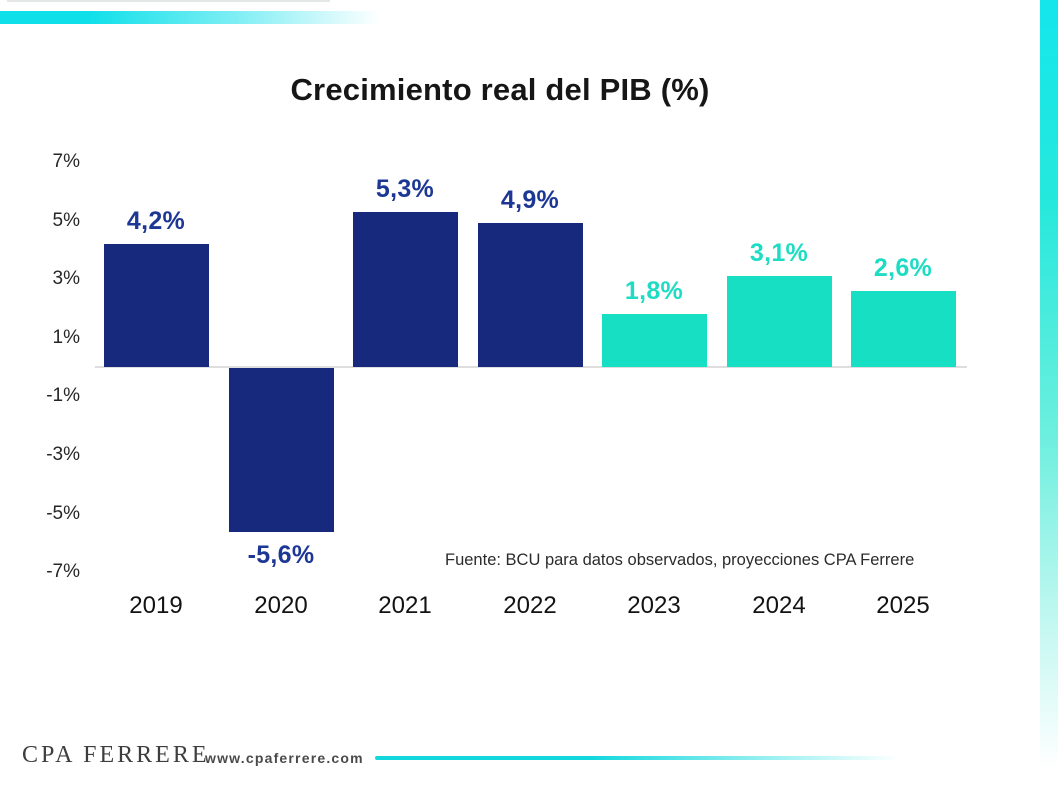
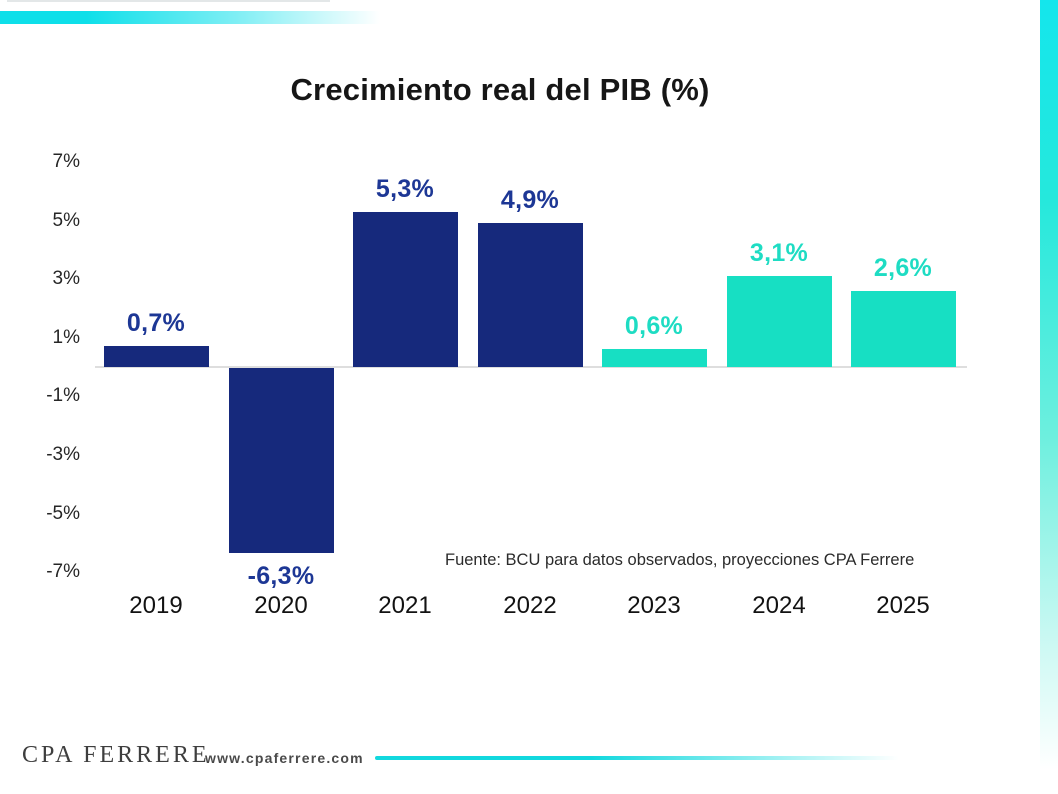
2019: 4,2% -> 0,7%
2020: -5,6% -> -6,3%
2023: 1,8% -> 0,6%
